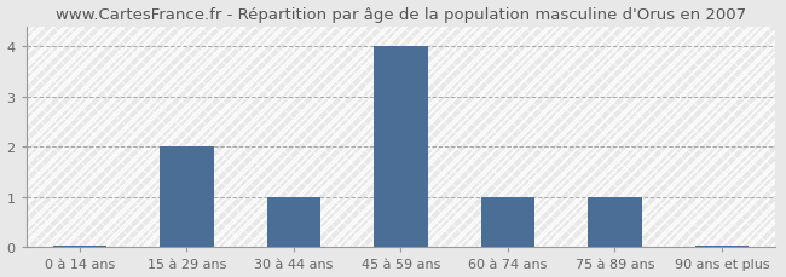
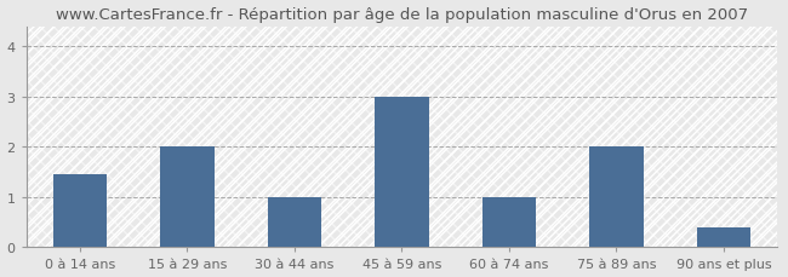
0 à 14 ans: 0.04 -> 1.45
45 à 59 ans: 4.00 -> 3.00
75 à 89 ans: 1.00 -> 2.00
90 ans et plus: 0.04 -> 0.40
